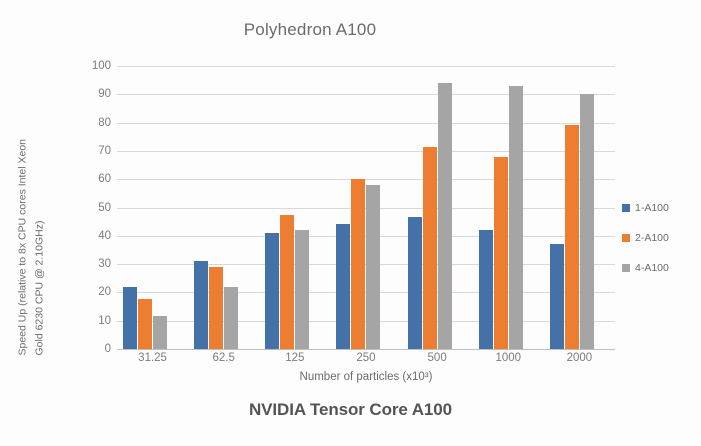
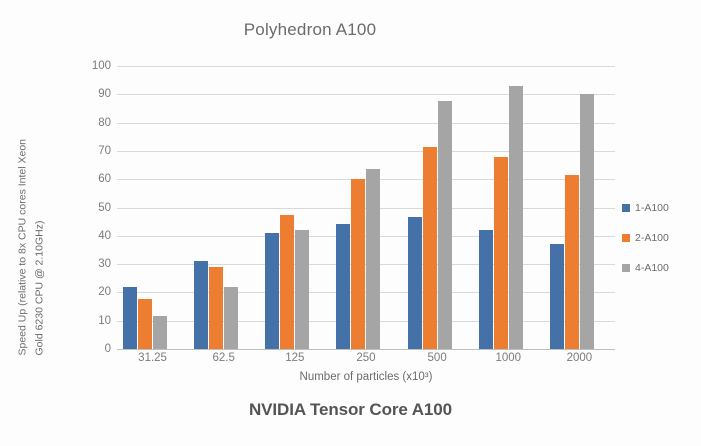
4-A100/250: 58 -> 64
4-A100/500: 94 -> 88
2-A100/2000: 79 -> 62
